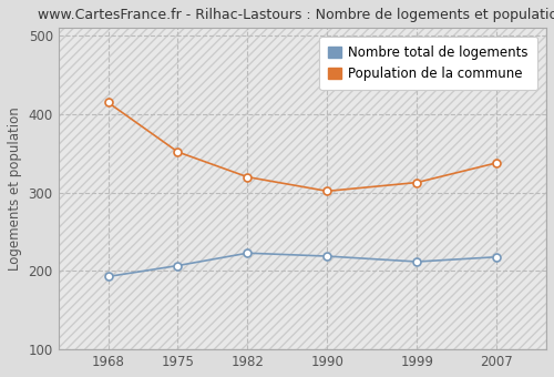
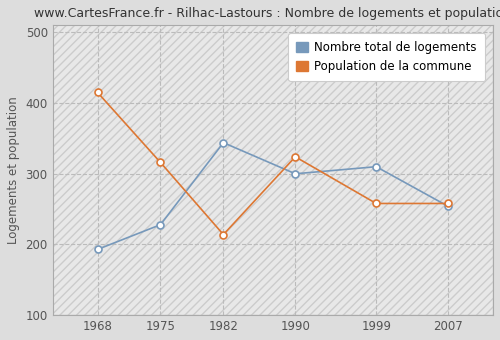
Nombre total de logements/1975: 207 -> 228
Population de la commune/1975: 352 -> 316
Nombre total de logements/1982: 223 -> 344
Population de la commune/1982: 320 -> 214
Nombre total de logements/1990: 219 -> 300
Population de la commune/1990: 302 -> 324
Nombre total de logements/1999: 212 -> 310
Population de la commune/1999: 313 -> 258
Nombre total de logements/2007: 218 -> 254
Population de la commune/2007: 338 -> 258
